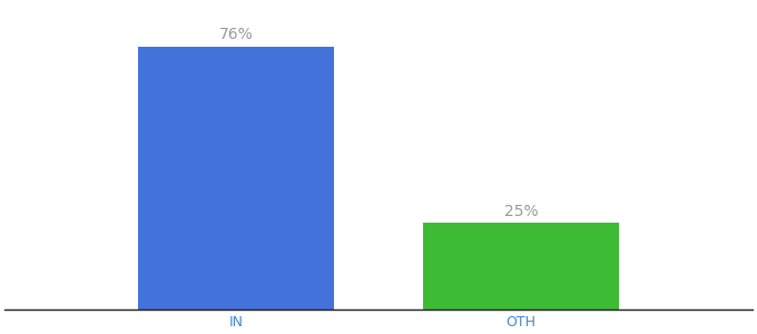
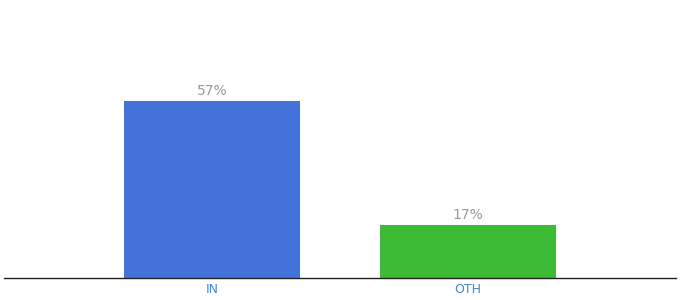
IN: 76% -> 57%
OTH: 25% -> 17%
